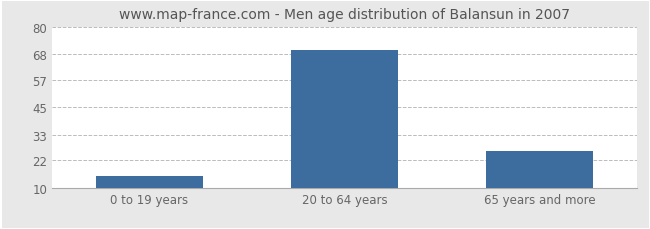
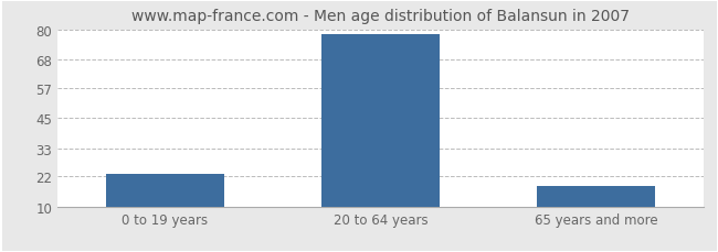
0 to 19 years: 15 -> 23
20 to 64 years: 70 -> 78
65 years and more: 26 -> 18
